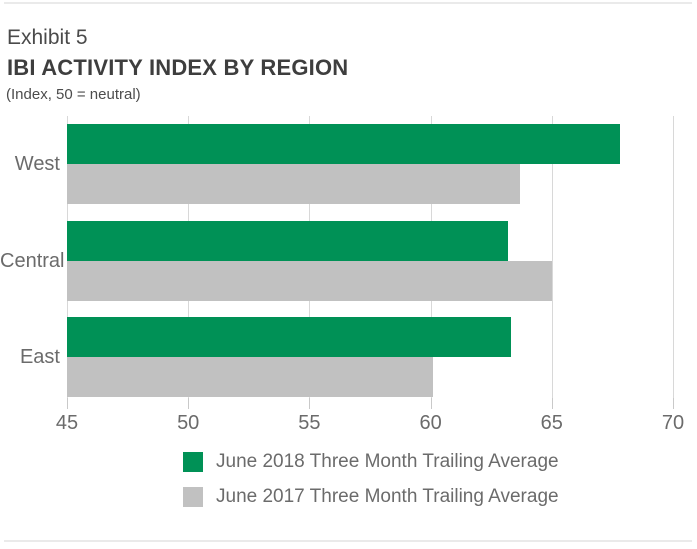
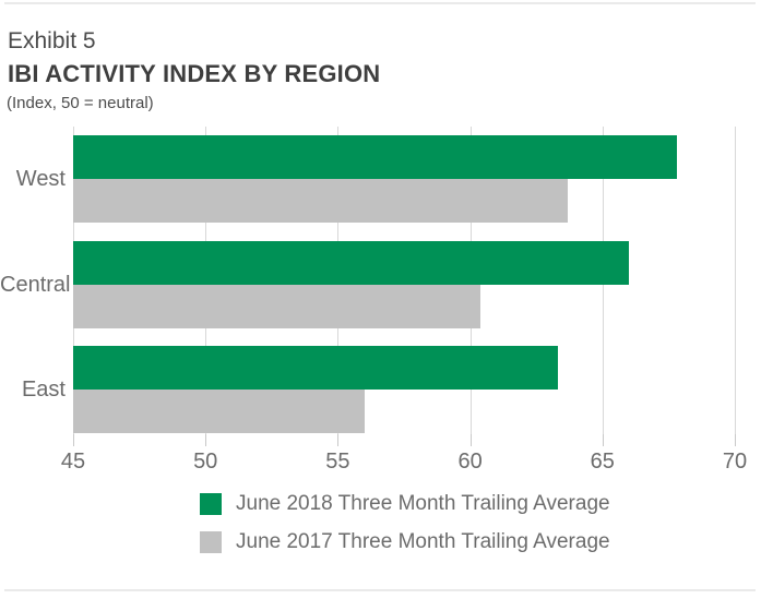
June 2018 Three Month Trailing Average/Central: 63.2 -> 66.0
June 2017 Three Month Trailing Average/Central: 65.0 -> 60.4
June 2017 Three Month Trailing Average/East: 60.1 -> 56.0
